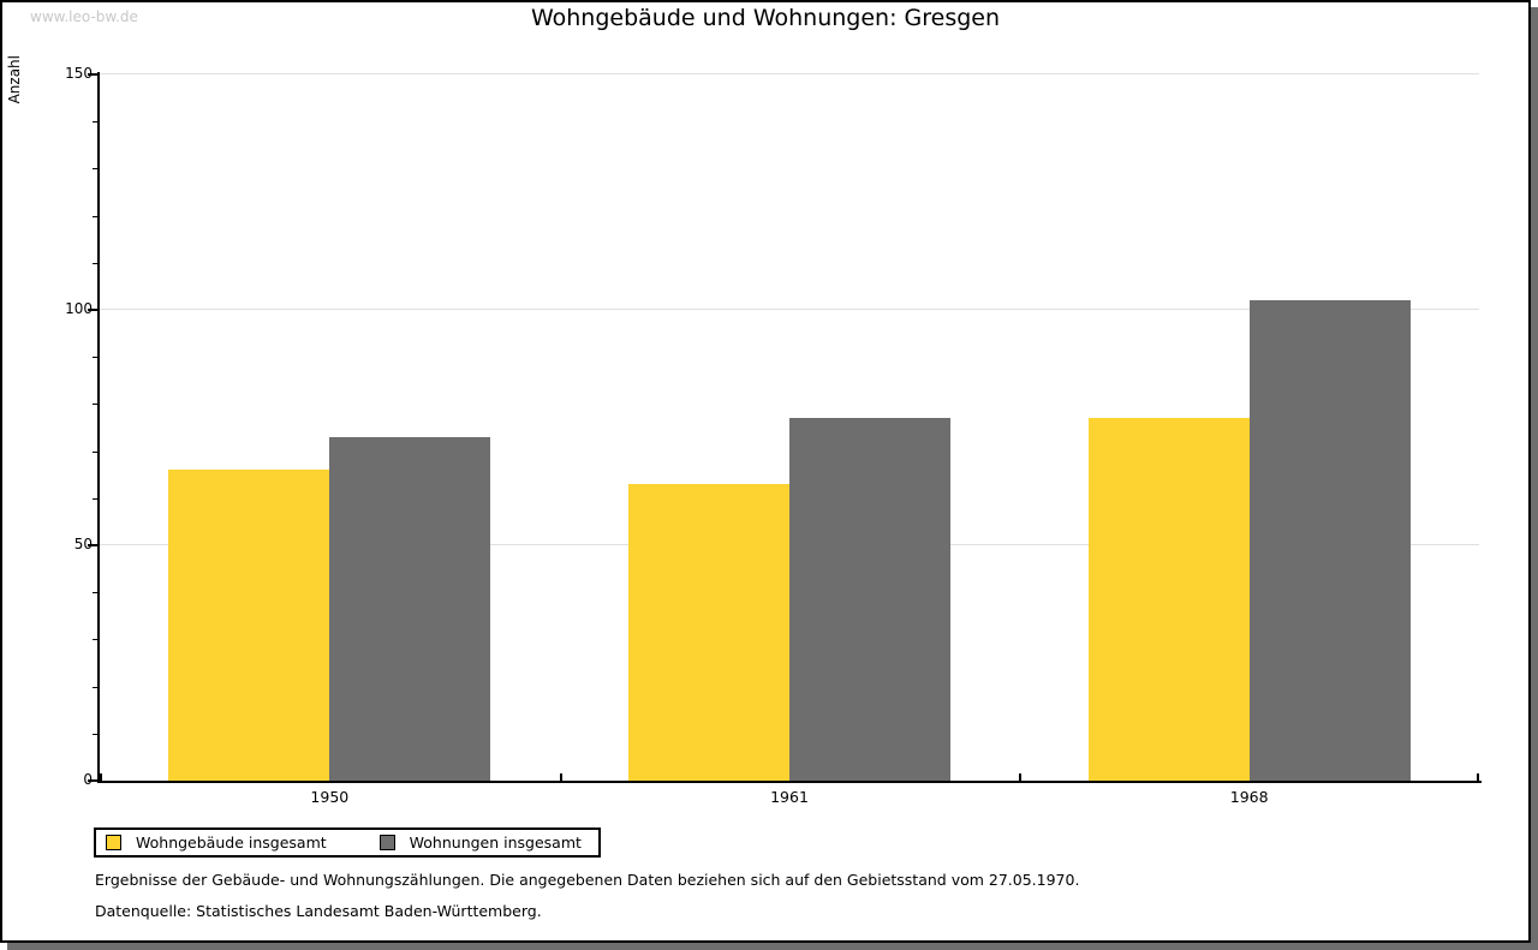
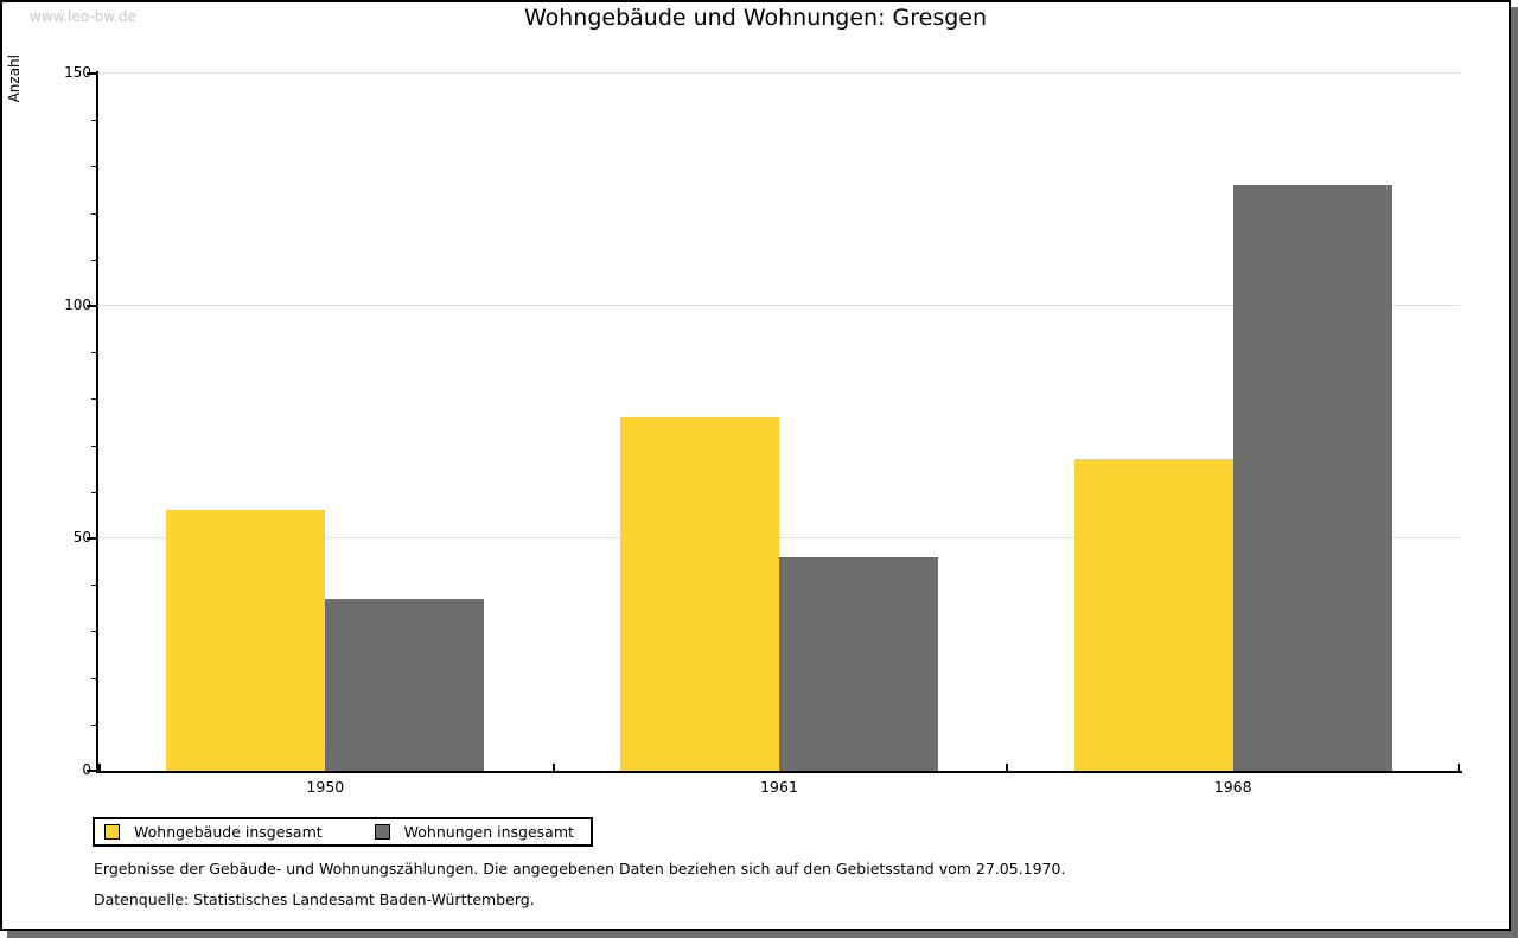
Wohngebäude insgesamt/1950: 66 -> 56
Wohnungen insgesamt/1950: 73 -> 37
Wohngebäude insgesamt/1961: 63 -> 76
Wohnungen insgesamt/1961: 77 -> 46
Wohngebäude insgesamt/1968: 77 -> 67
Wohnungen insgesamt/1968: 102 -> 126
